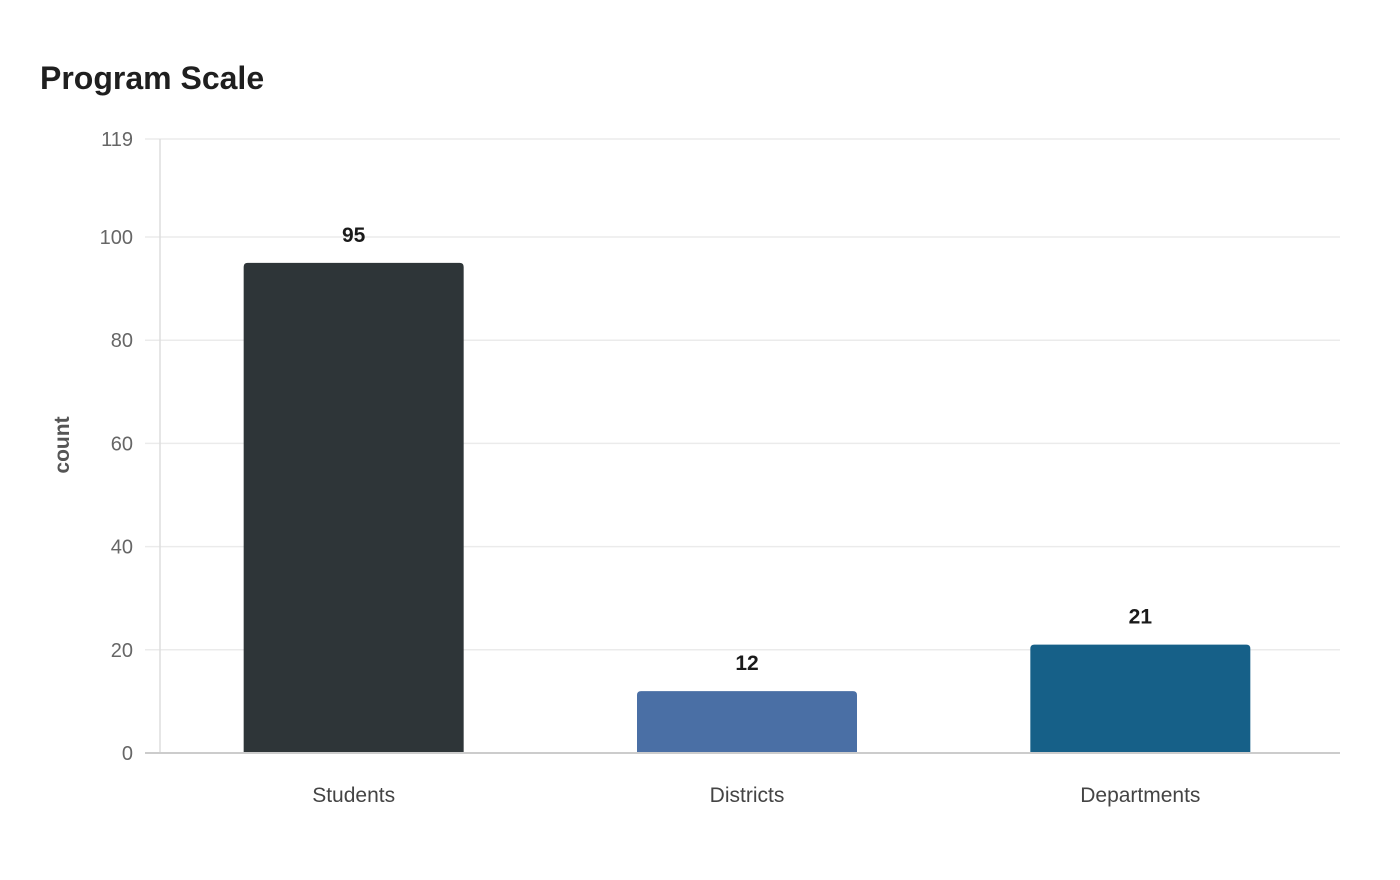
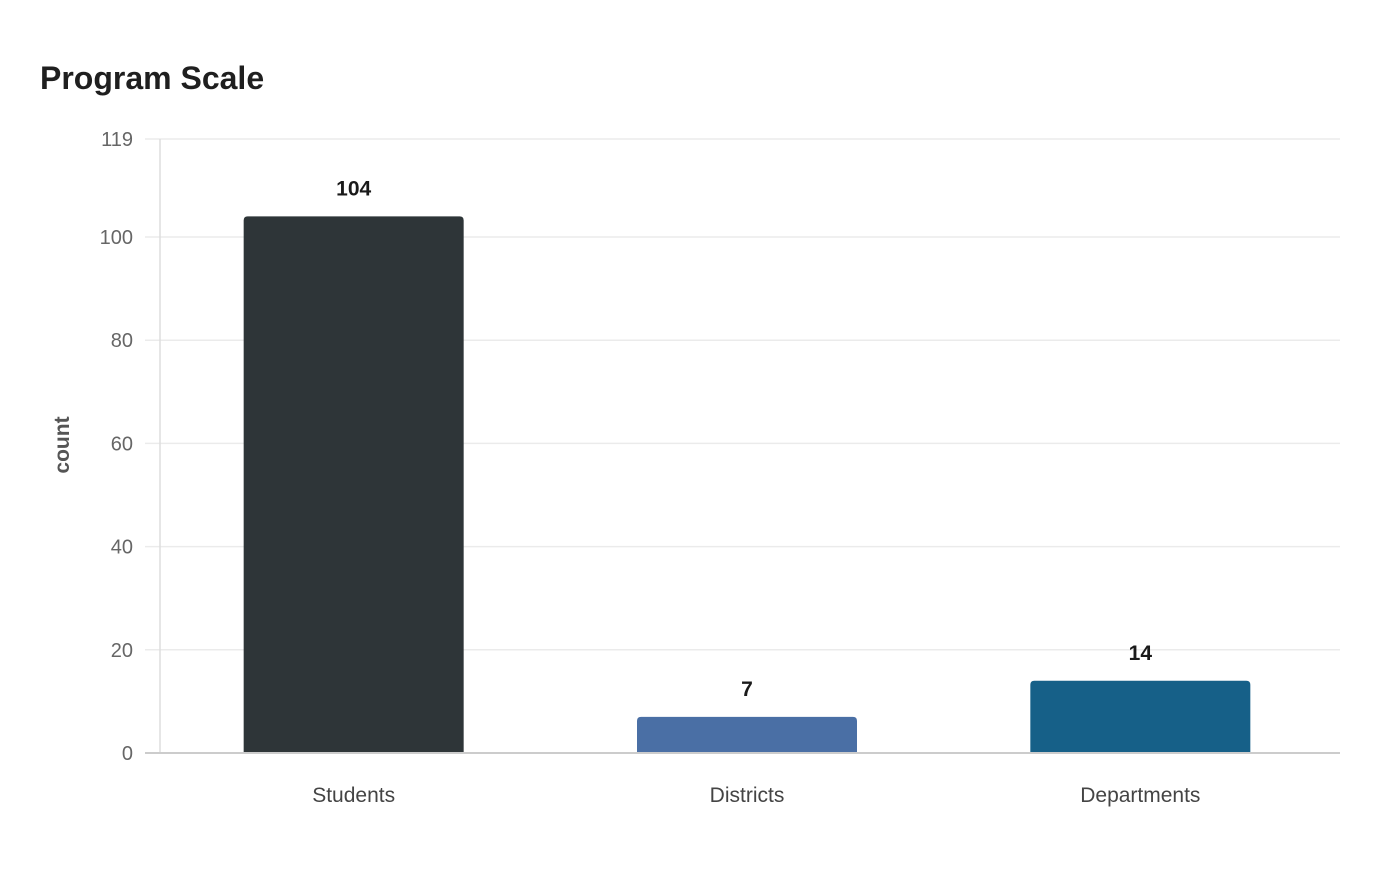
Students: 95 -> 104
Districts: 12 -> 7
Departments: 21 -> 14
